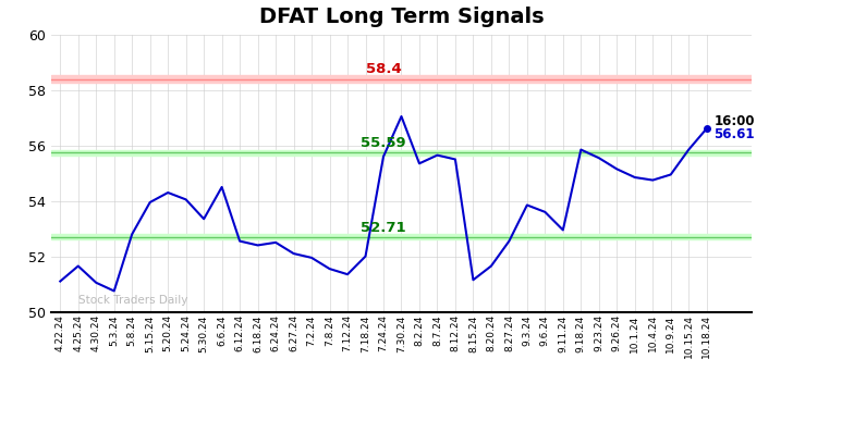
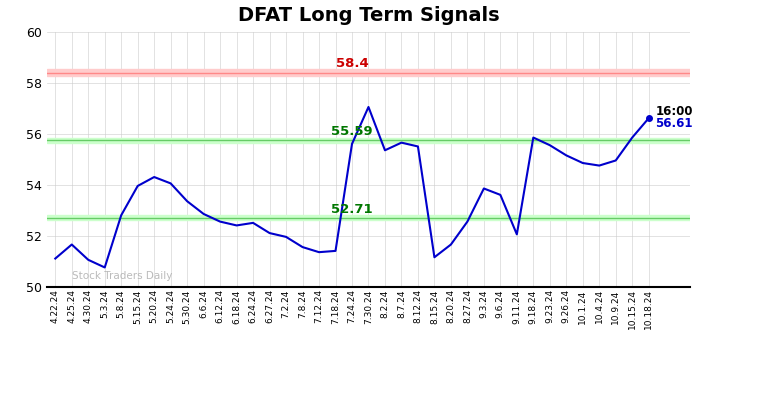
6.6.24: 54.50 -> 52.85
7.18.24: 52.00 -> 51.40
9.11.24: 52.95 -> 52.05
